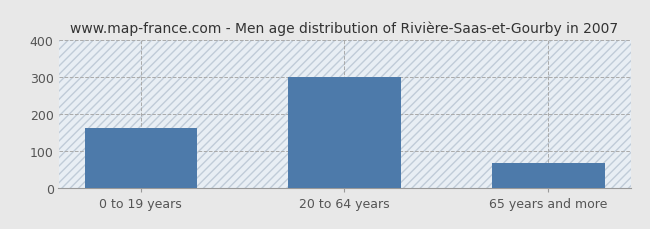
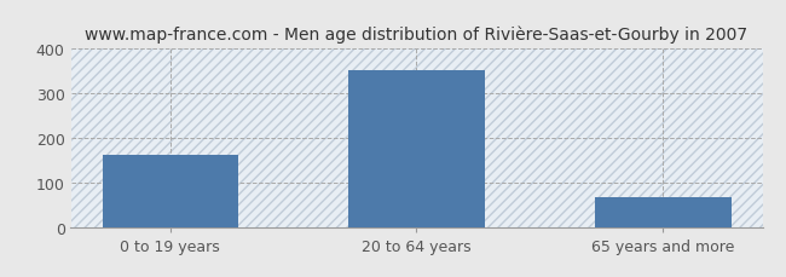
20 to 64 years: 300 -> 352
